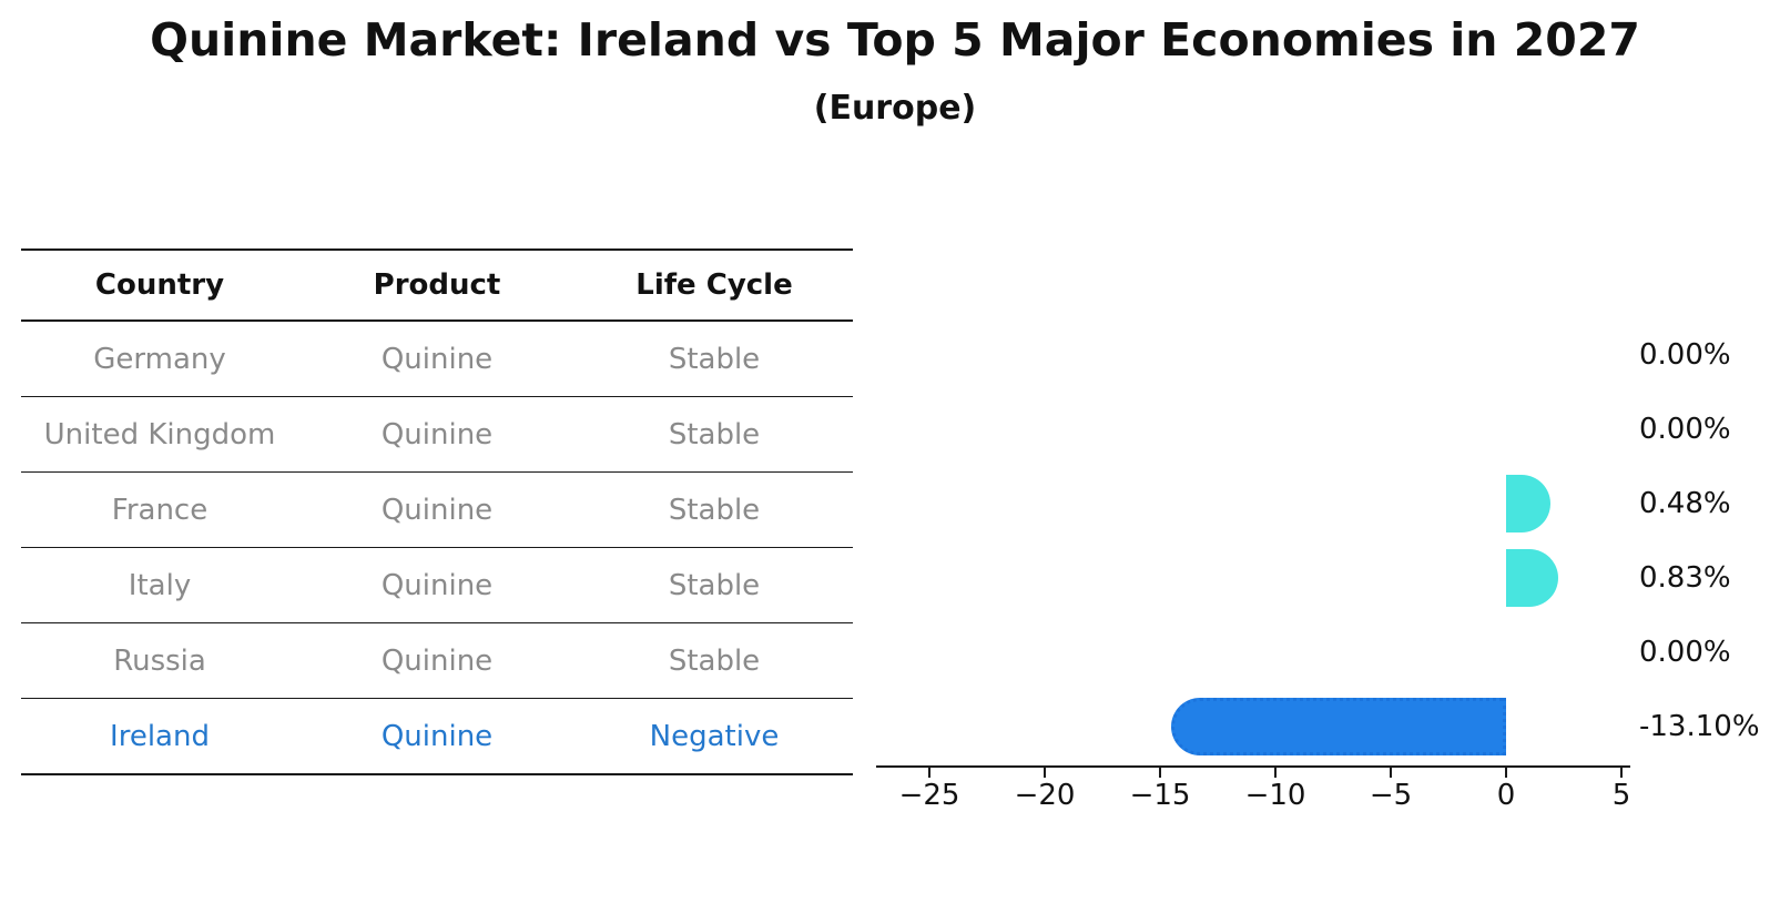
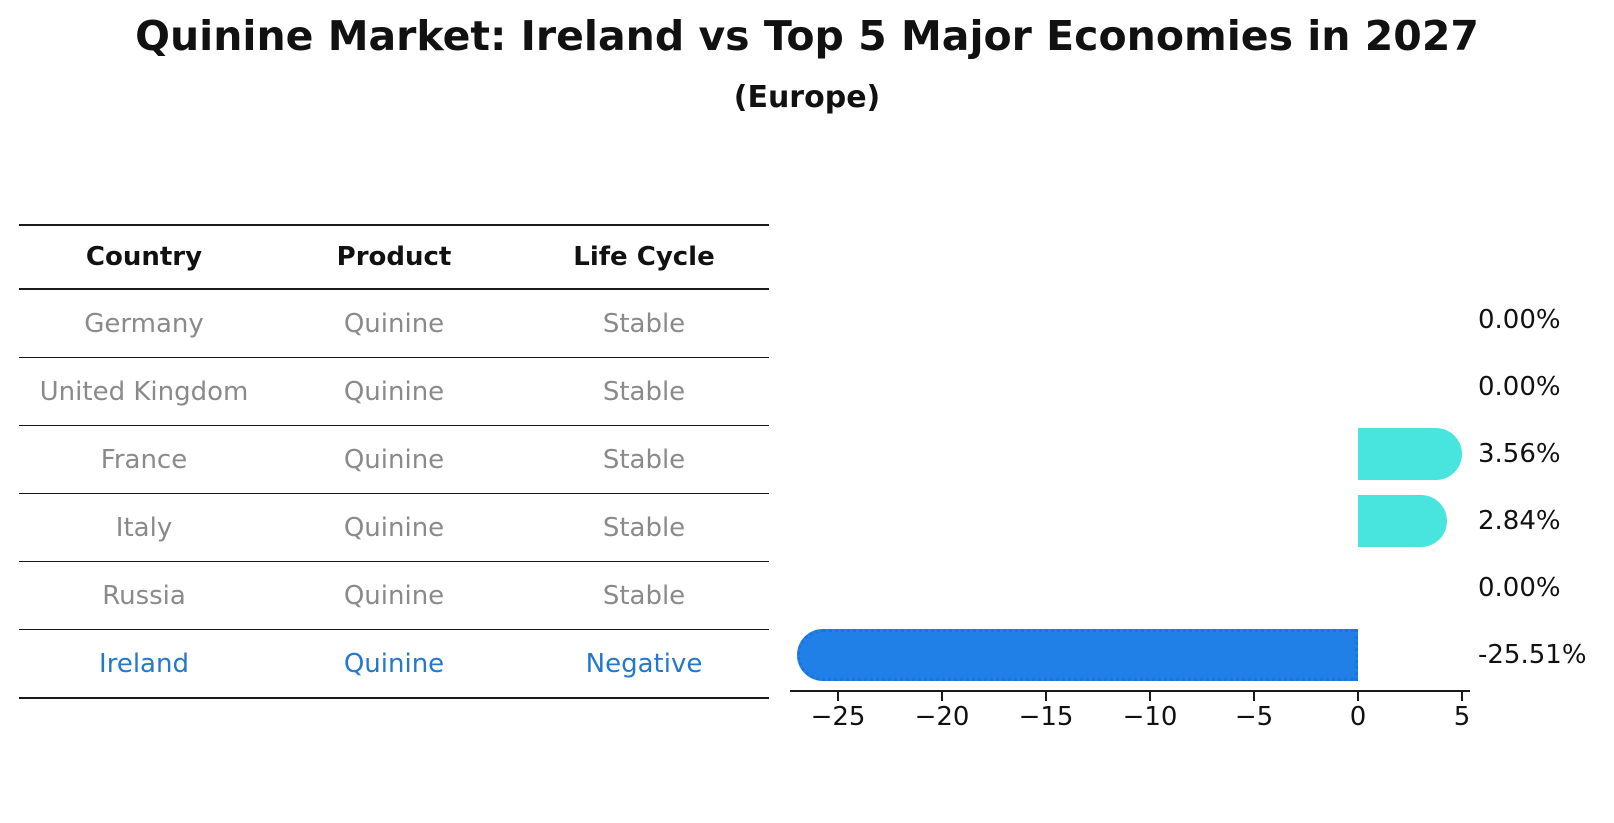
France: 0.48% -> 3.56%
Italy: 0.83% -> 2.84%
Ireland: -13.10% -> -25.51%
